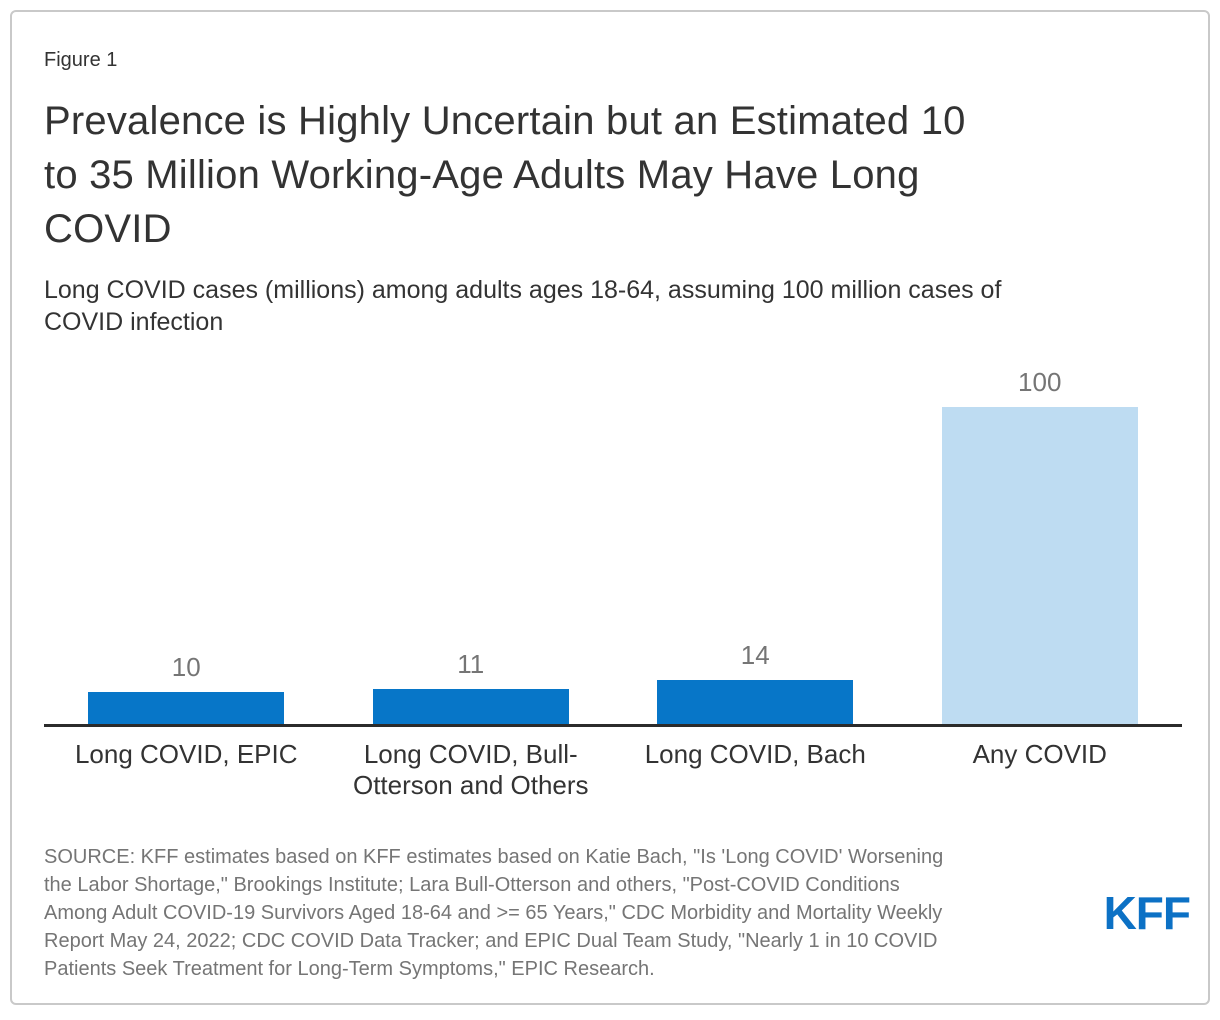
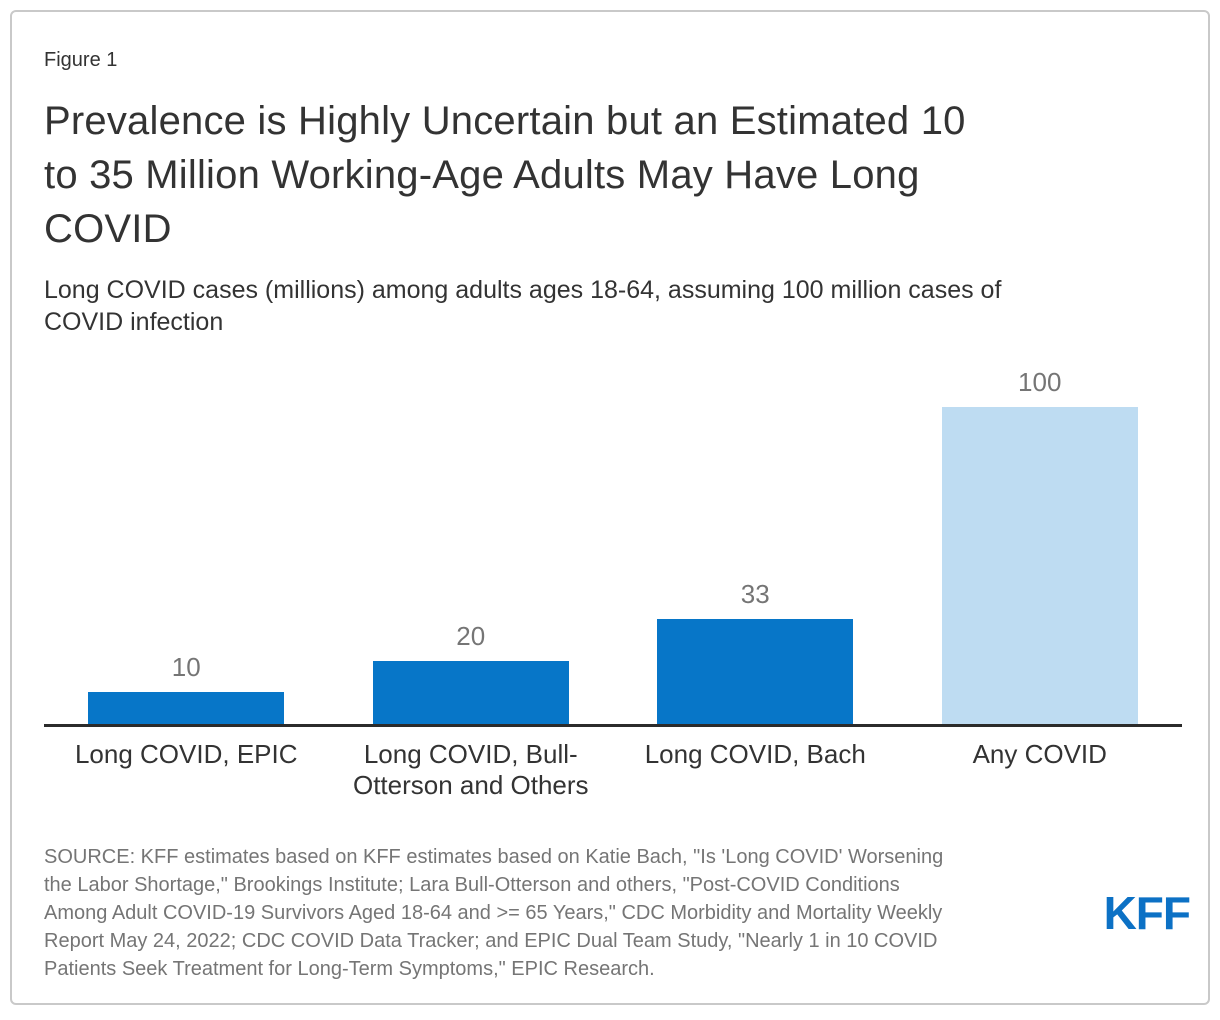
Long COVID, Bull-Otterson and Others: 11 -> 20
Long COVID, Bach: 14 -> 33
